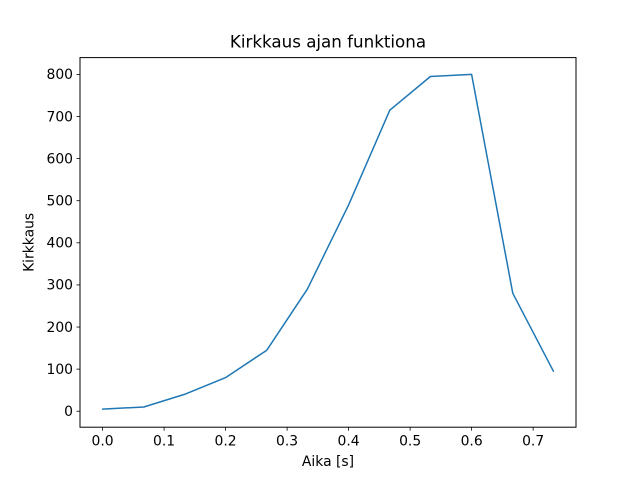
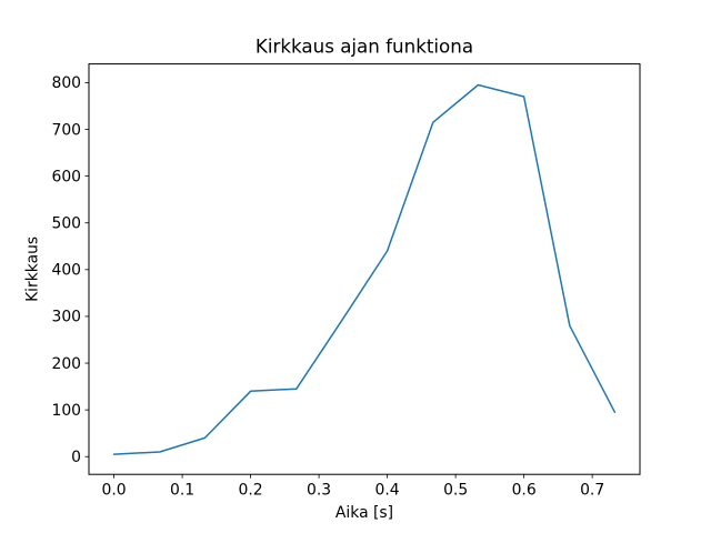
0.2: 80 -> 140
0.4: 490 -> 440
0.6: 800 -> 770
